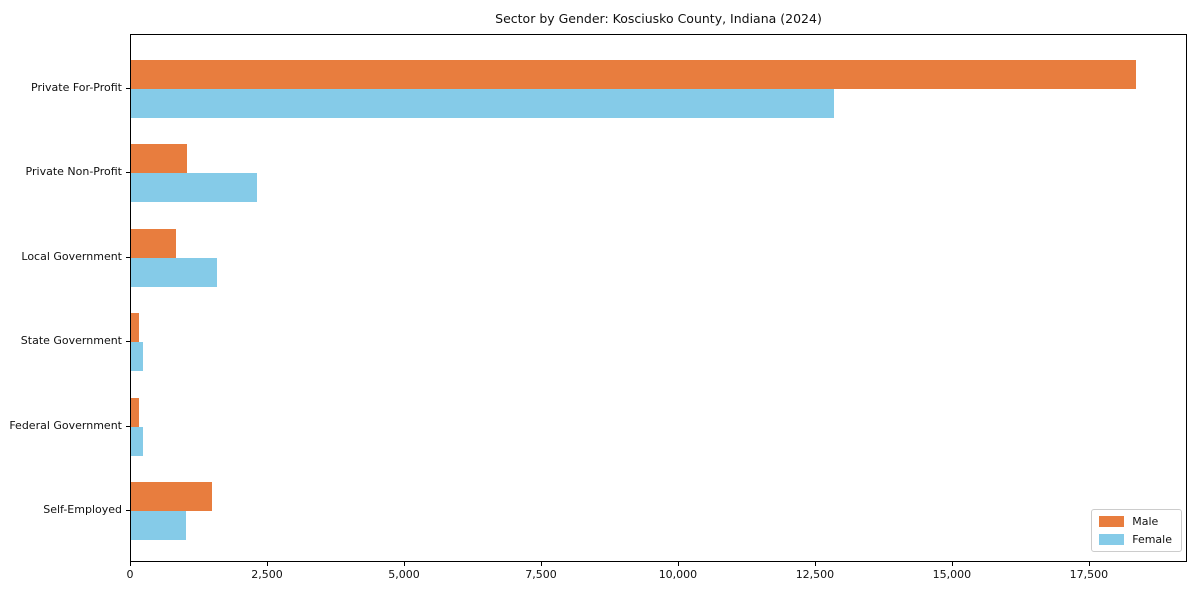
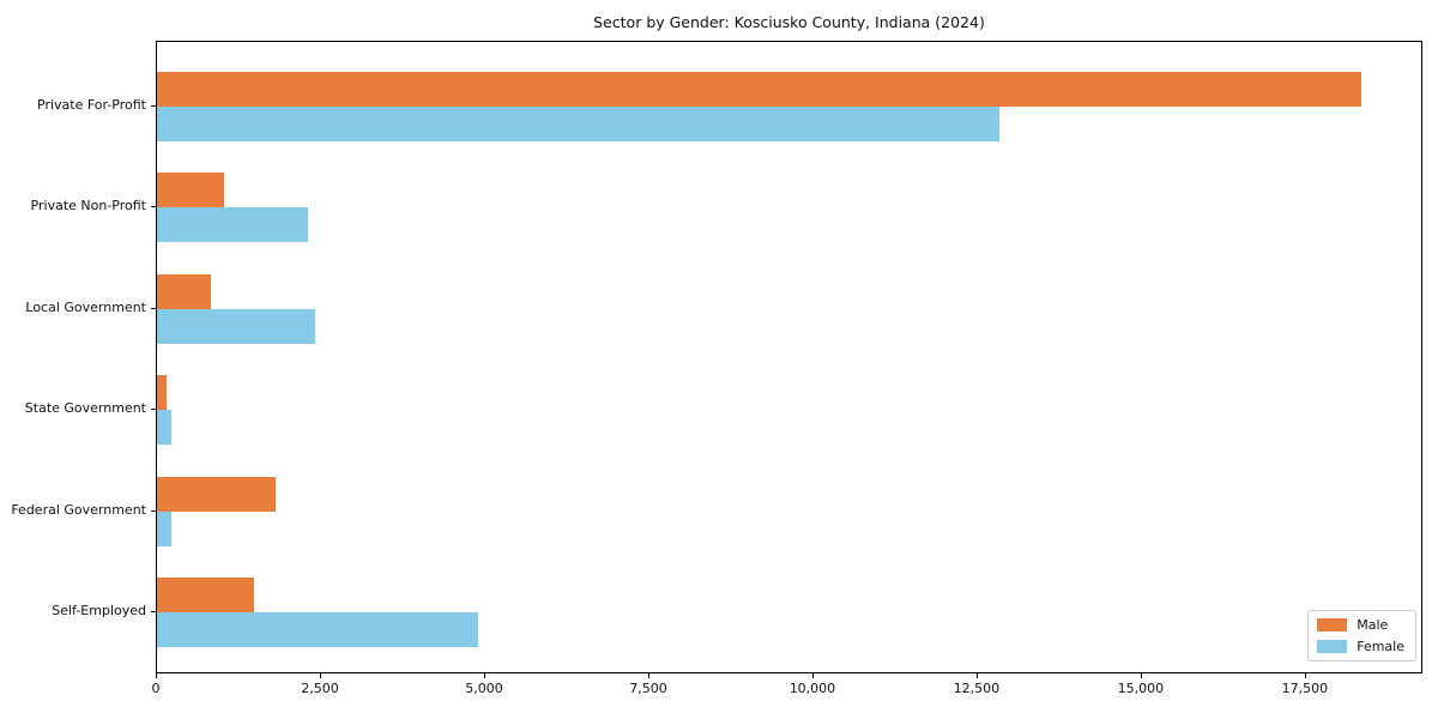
Female/Local Government: 1600 -> 2400
Male/Federal Government: 100 -> 1800
Female/Self-Employed: 1000 -> 4900
